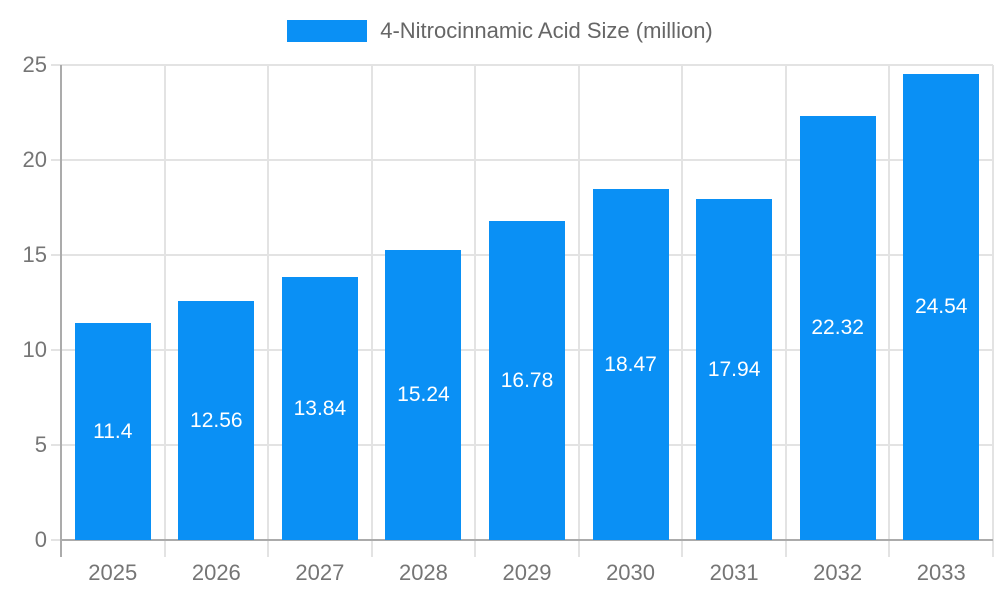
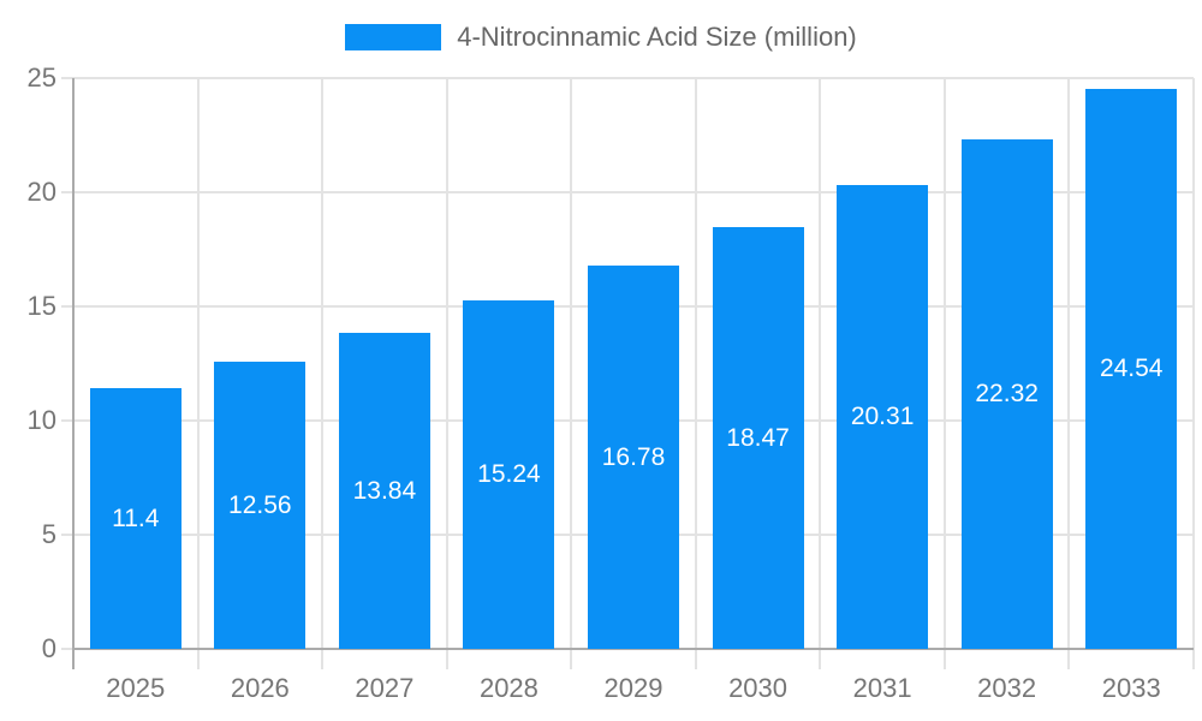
2031: 17.94 -> 20.31
